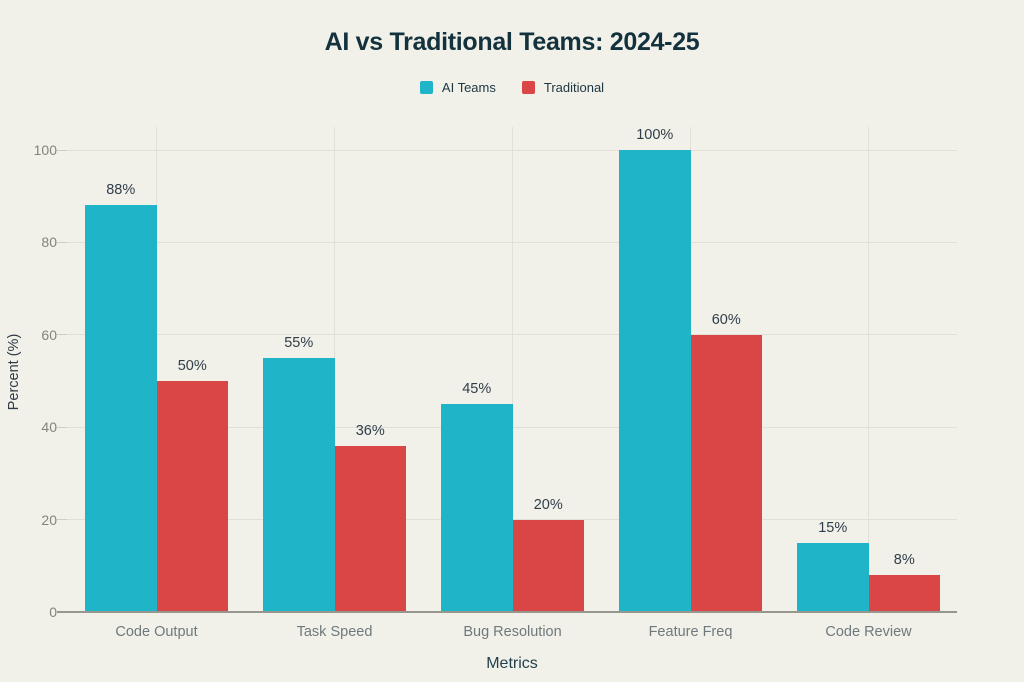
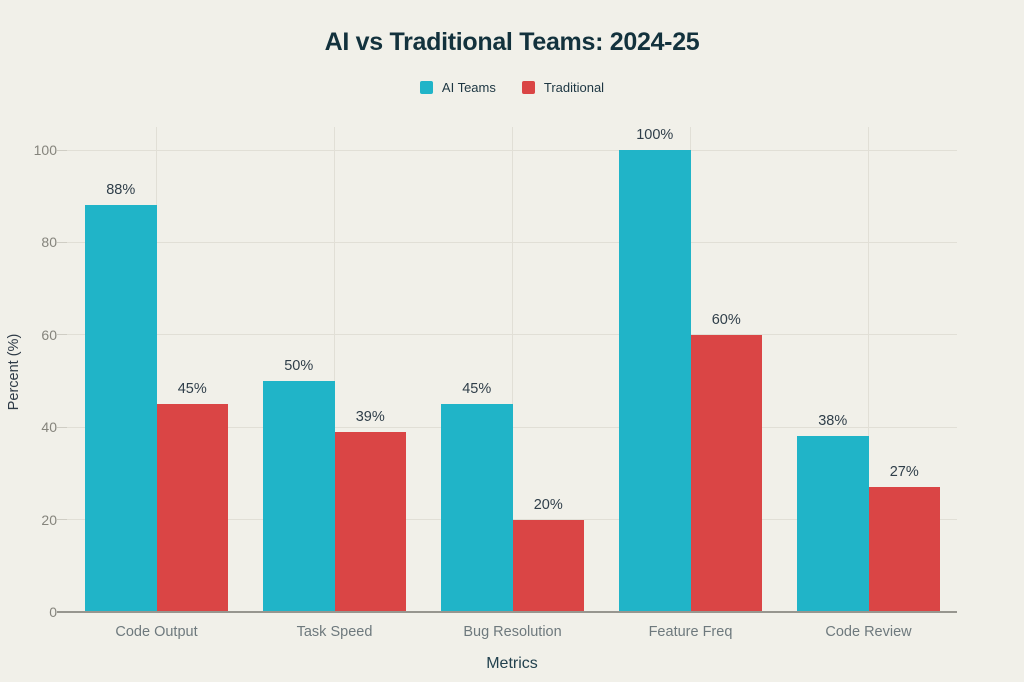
Traditional/Code Output: 50% -> 45%
AI Teams/Task Speed: 55% -> 50%
Traditional/Task Speed: 36% -> 39%
AI Teams/Code Review: 15% -> 38%
Traditional/Code Review: 8% -> 27%
